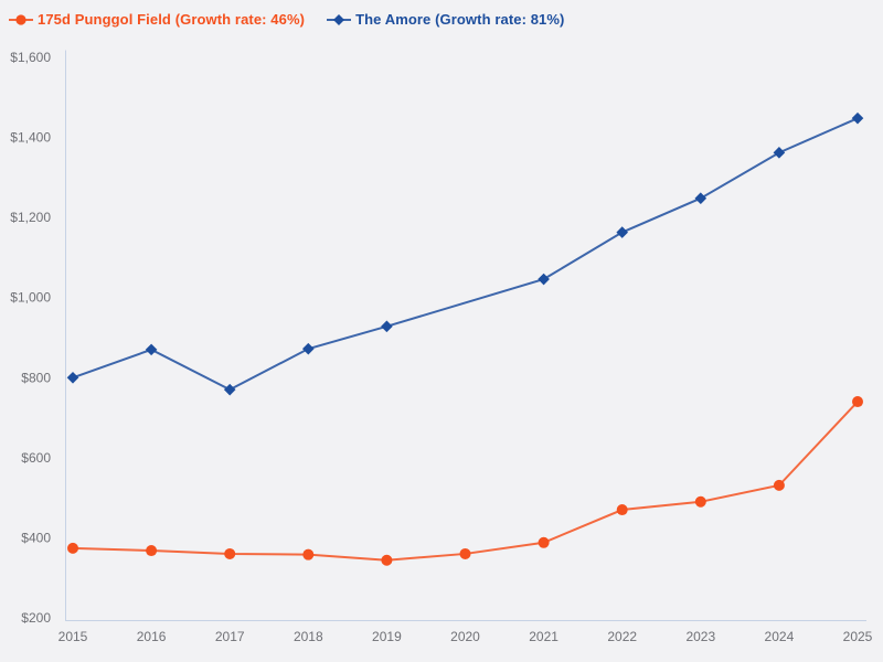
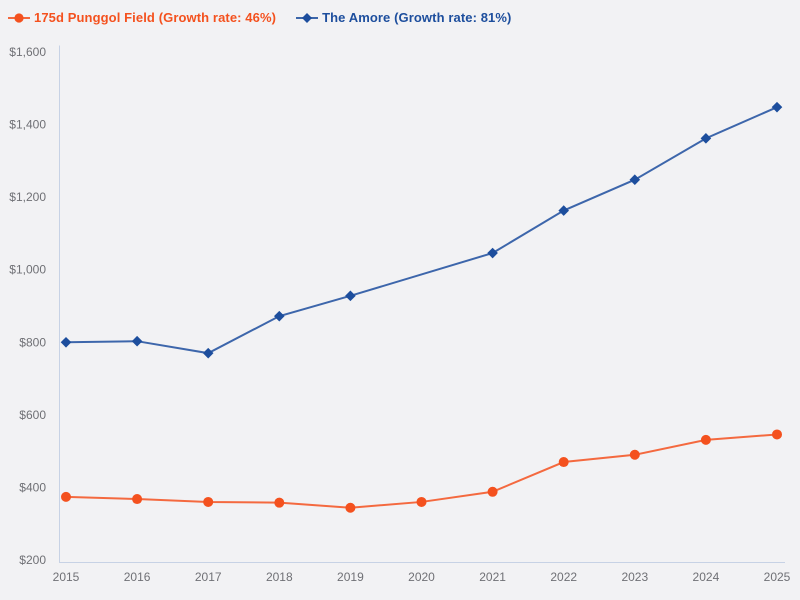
The Amore (Growth rate: 81%)/2016: $870 -> $800
175d Punggol Field (Growth rate: 46%)/2025: $740 -> $550
